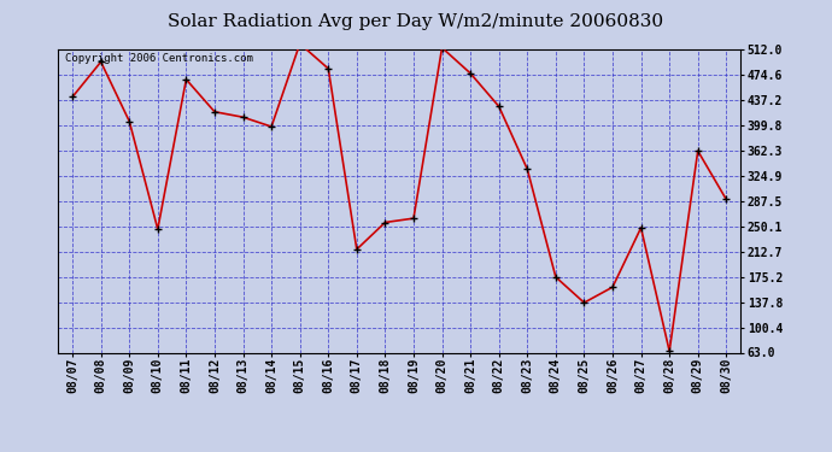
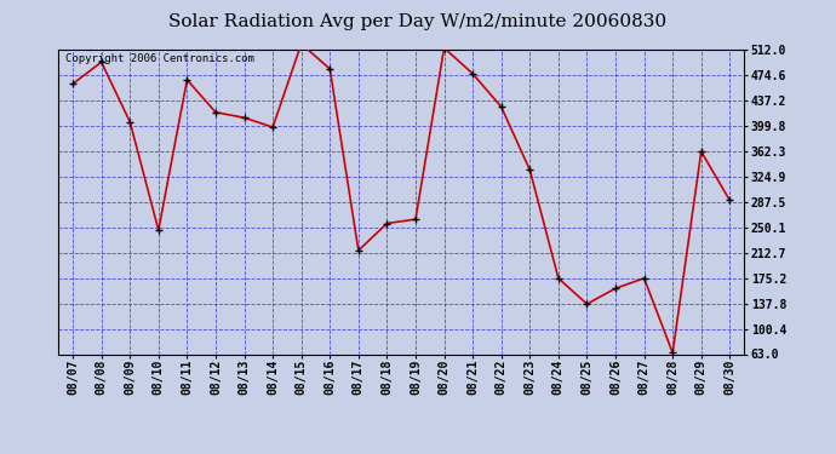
08/07: 442 -> 462
08/27: 248 -> 175
